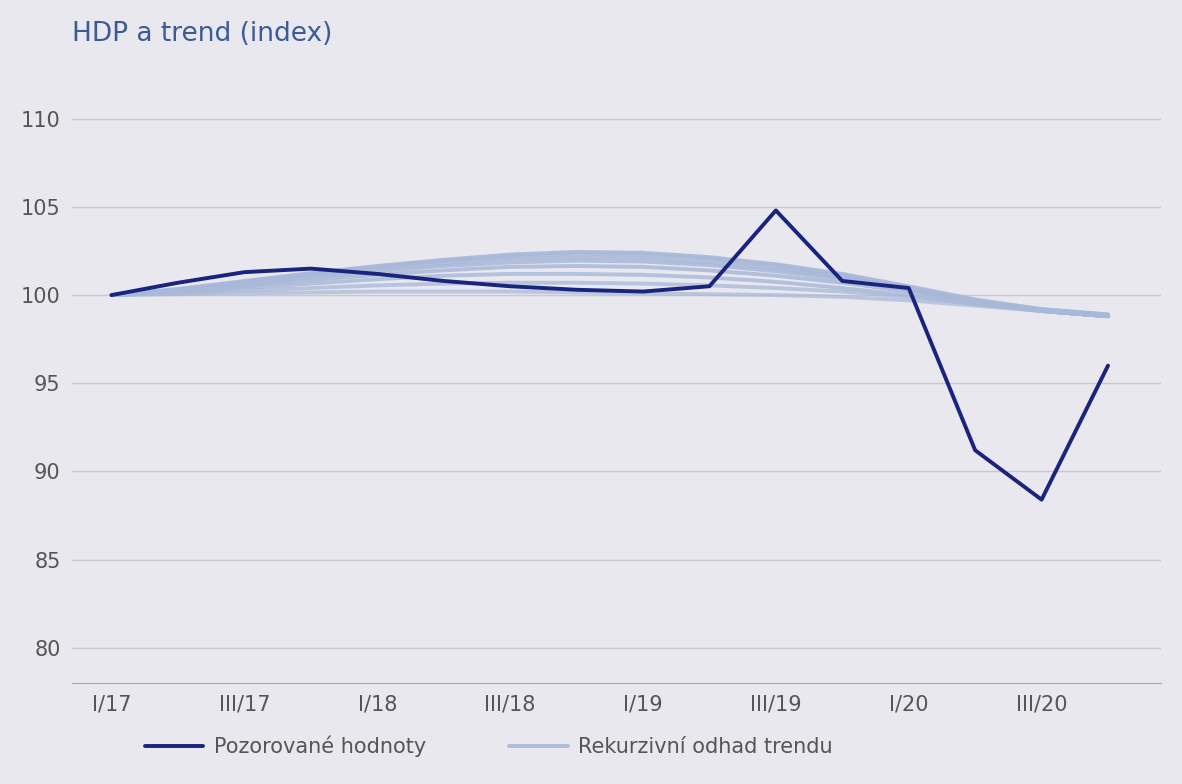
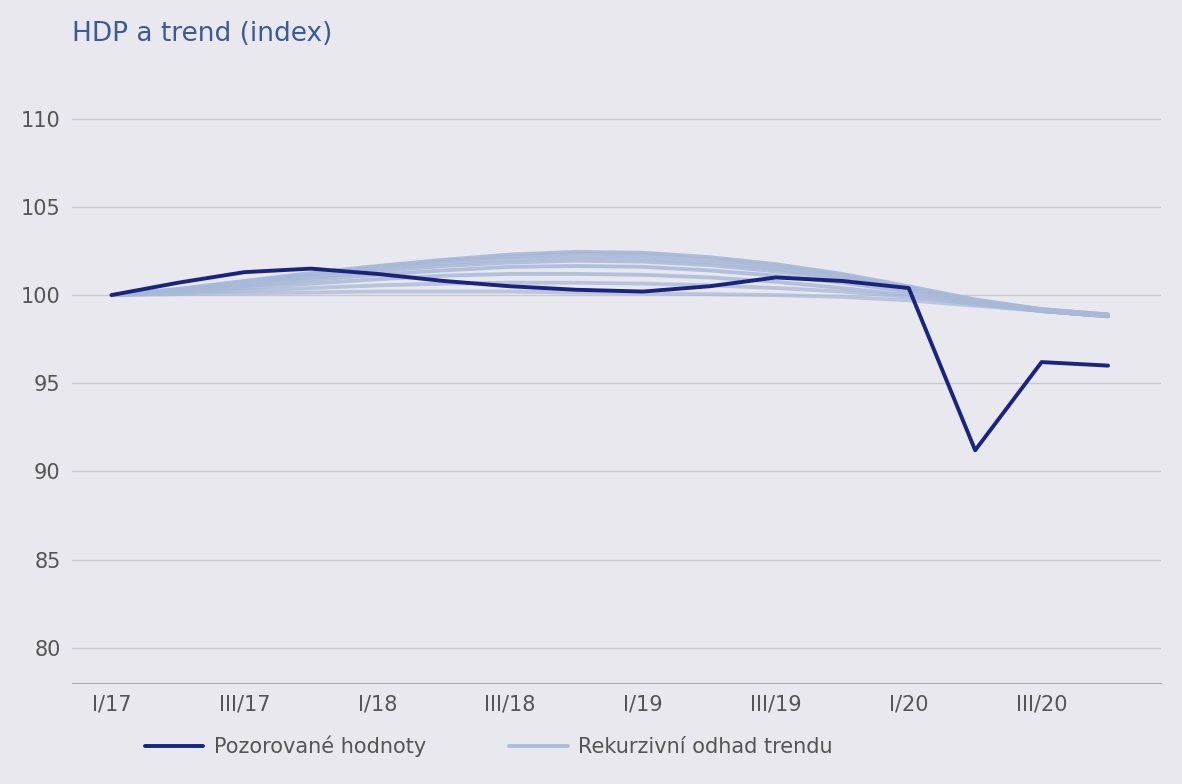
Pozorované hodnoty/III/19: 104.8 -> 101.0
Pozorované hodnoty/III/20: 88.4 -> 96.2
